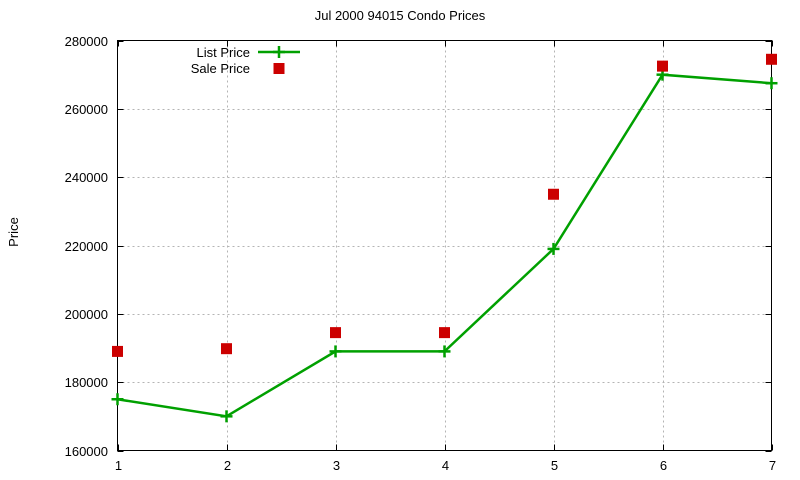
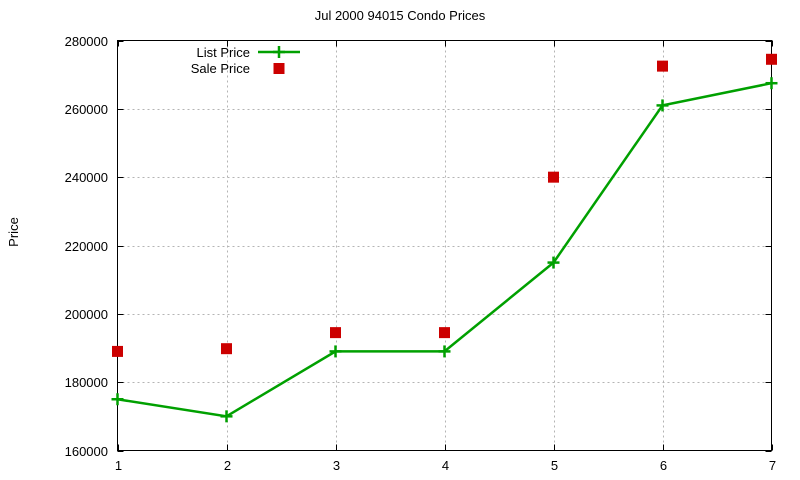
List Price/5: 219000 -> 215000
Sale Price/5: 235000 -> 240000
List Price/6: 270000 -> 261000
